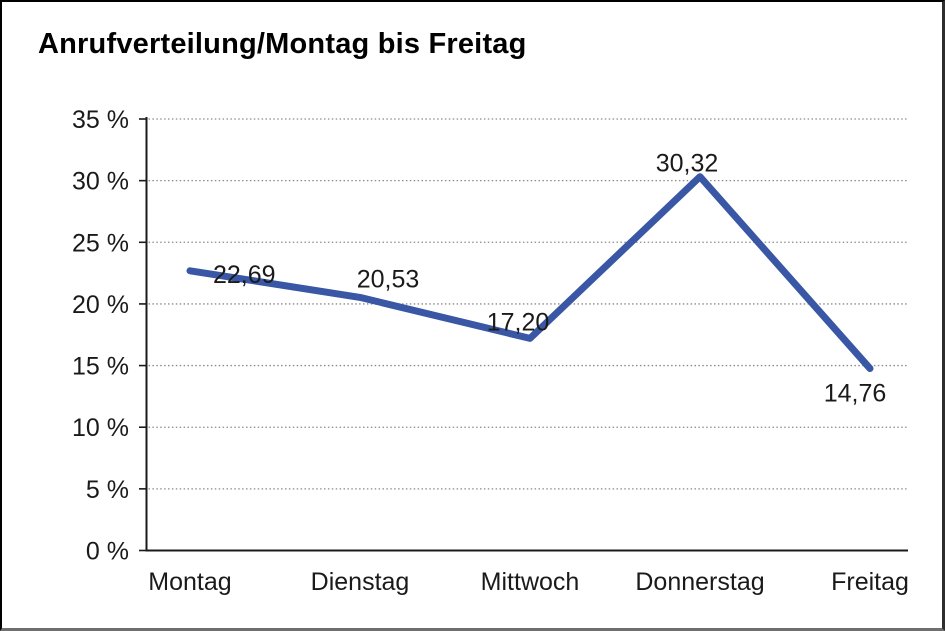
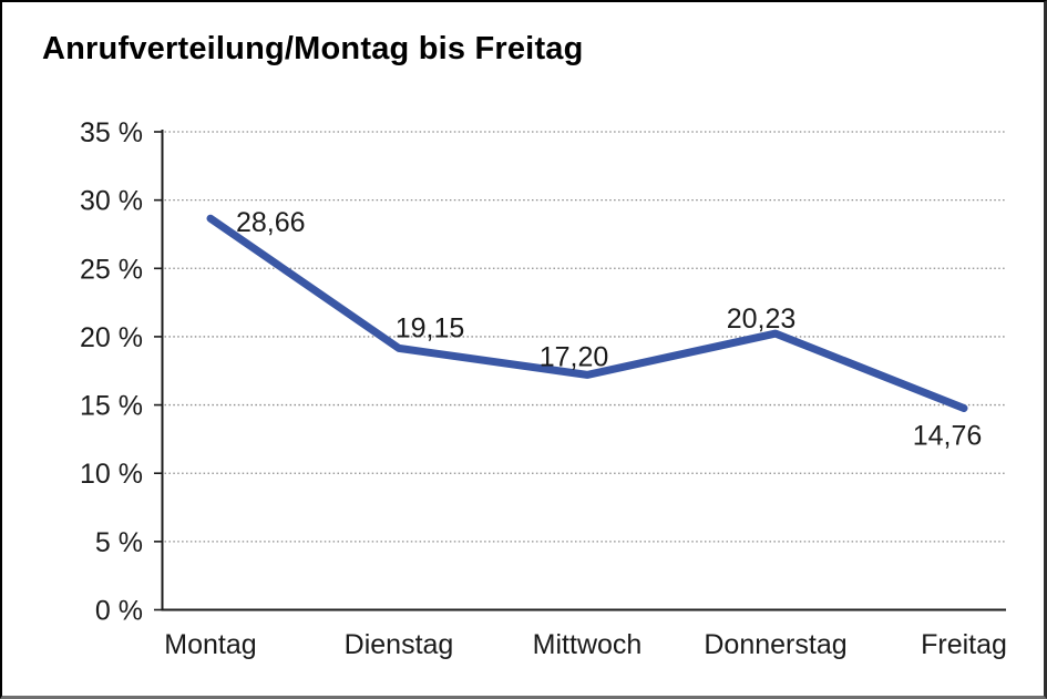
Montag: 22,69 -> 28,66
Dienstag: 20,53 -> 19,15
Donnerstag: 30,32 -> 20,23
